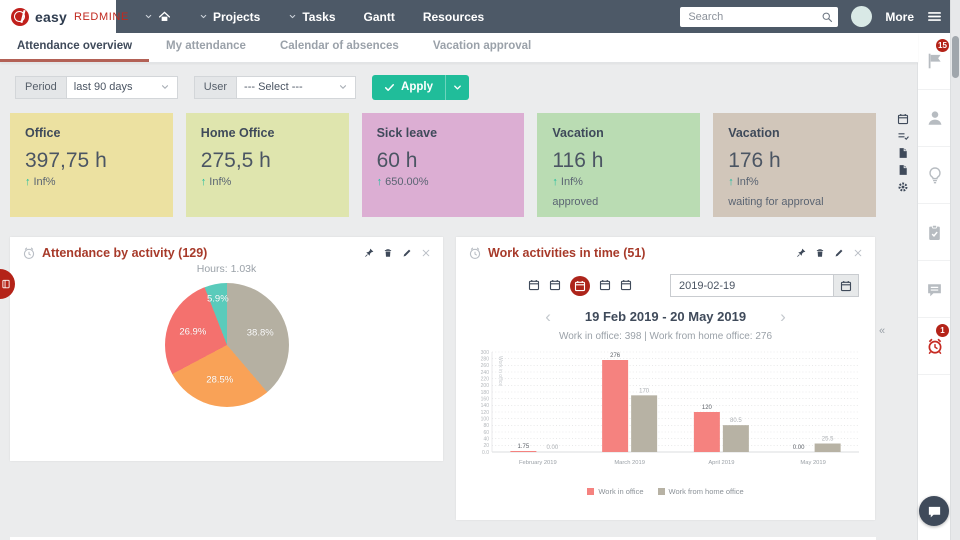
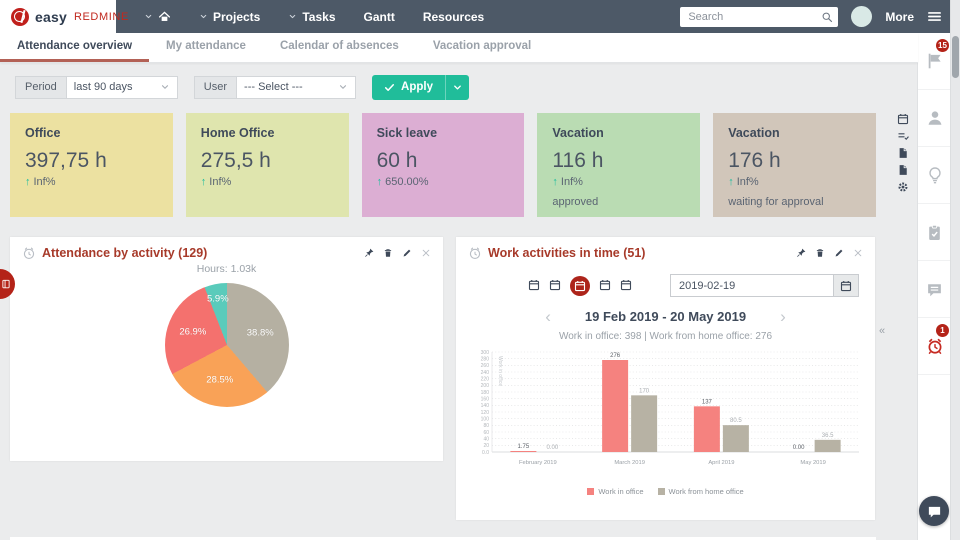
Work activities in time (51)/Work in office/April 2019: 120 -> 137
Work activities in time (51)/Work from home office/May 2019: 25.5 -> 36.5
